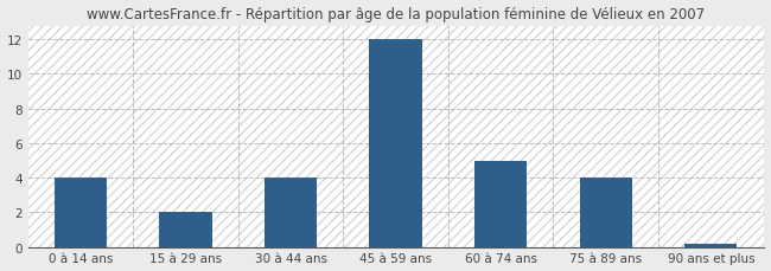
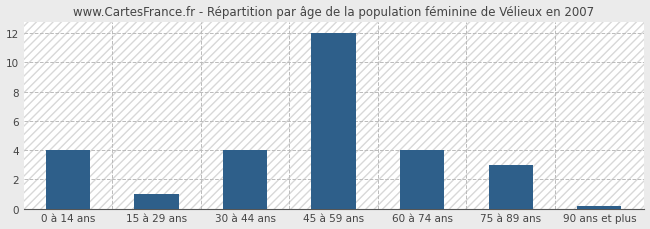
15 à 29 ans: 2.0 -> 1.0
60 à 74 ans: 5.0 -> 4.0
75 à 89 ans: 4.0 -> 3.0
